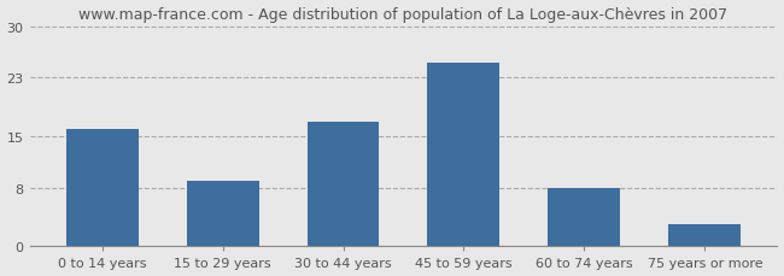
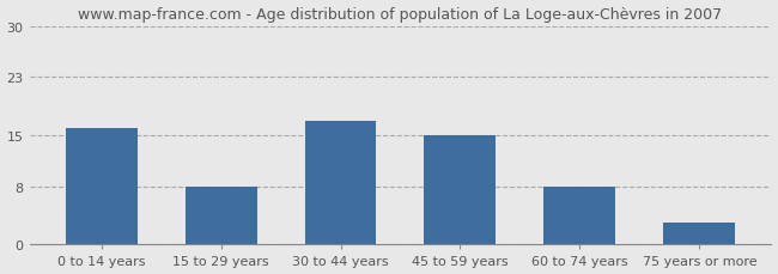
15 to 29 years: 9 -> 8
45 to 59 years: 25 -> 15
